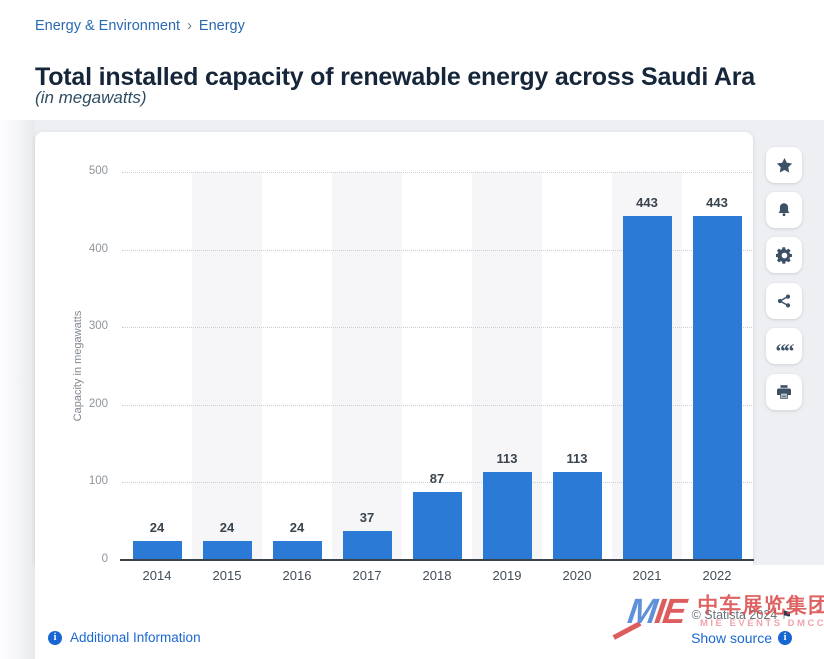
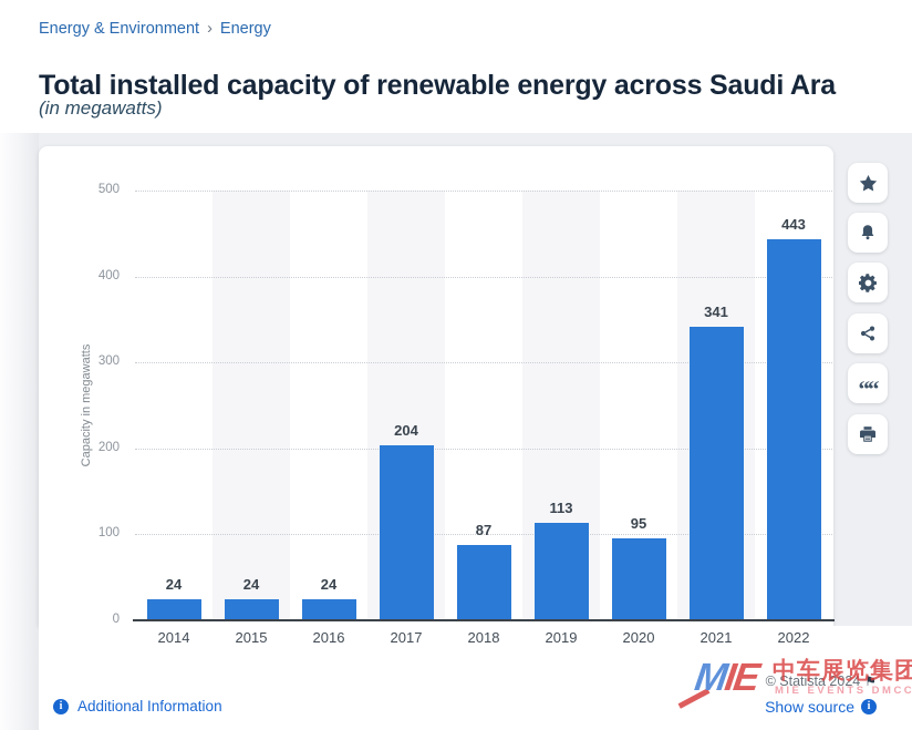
2017: 37 -> 204
2020: 113 -> 95
2021: 443 -> 341
